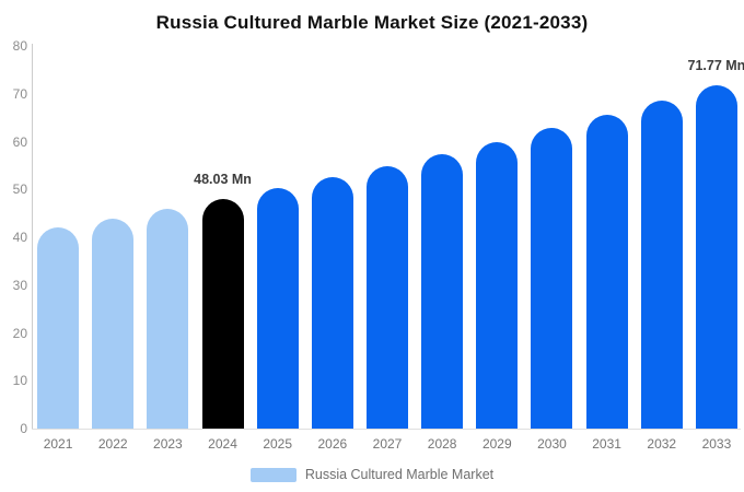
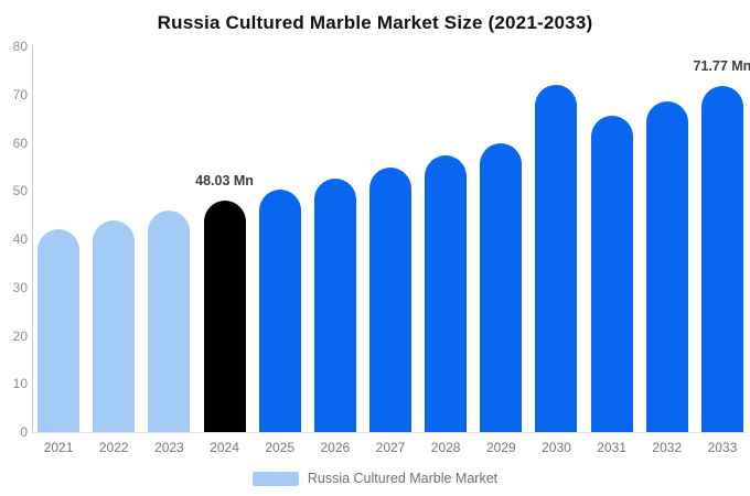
2030: 63 -> 72
